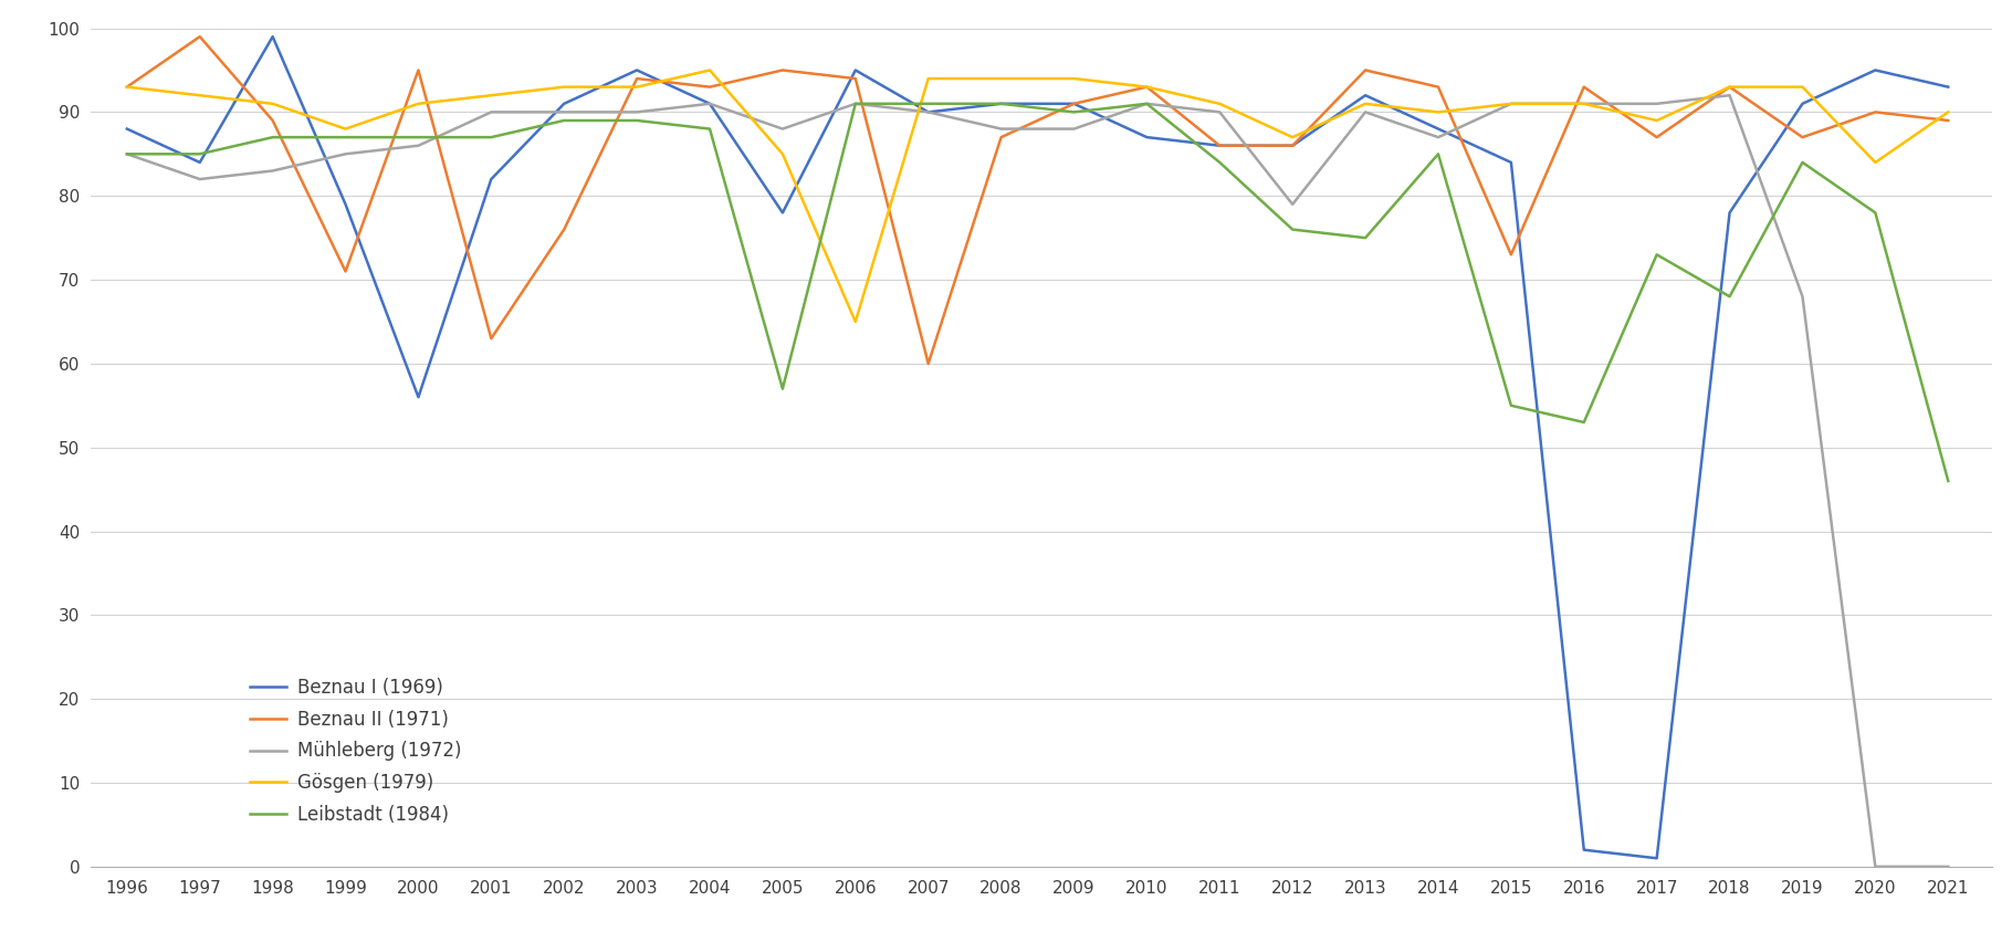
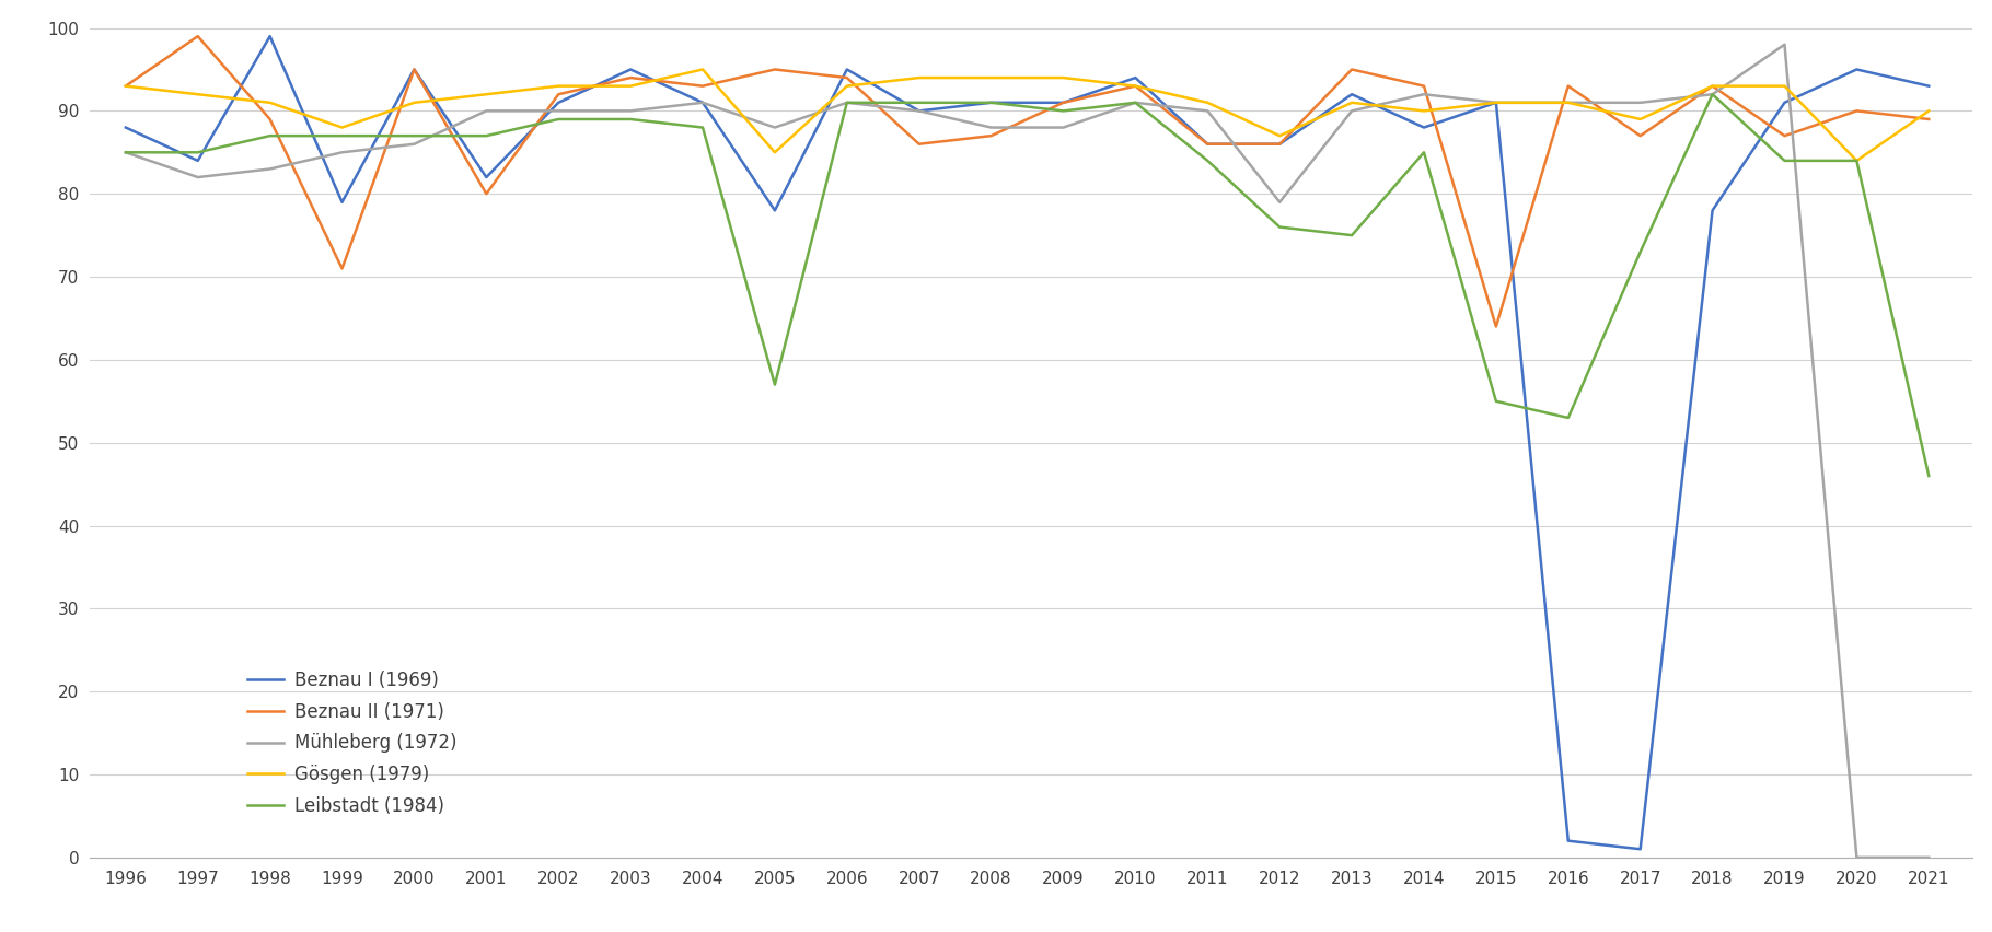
Beznau I (1969)/2000: 56 -> 95
Beznau II (1971)/2001: 63 -> 80
Beznau II (1971)/2002: 76 -> 92
Gösgen (1979)/2006: 65 -> 93
Beznau II (1971)/2007: 60 -> 86
Beznau I (1969)/2010: 87 -> 94
Mühleberg (1972)/2014: 87 -> 92
Beznau I (1969)/2015: 84 -> 91
Beznau II (1971)/2015: 73 -> 64
Leibstadt (1984)/2018: 68 -> 92
Mühleberg (1972)/2019: 68 -> 98
Leibstadt (1984)/2020: 78 -> 84
